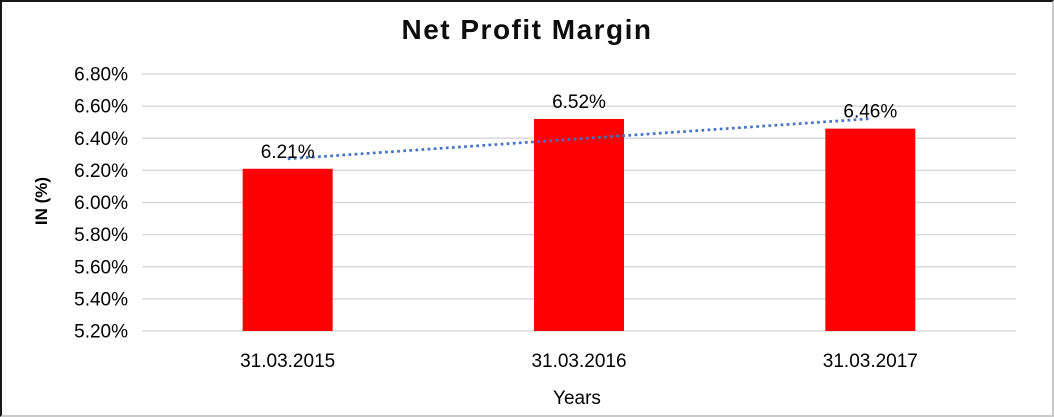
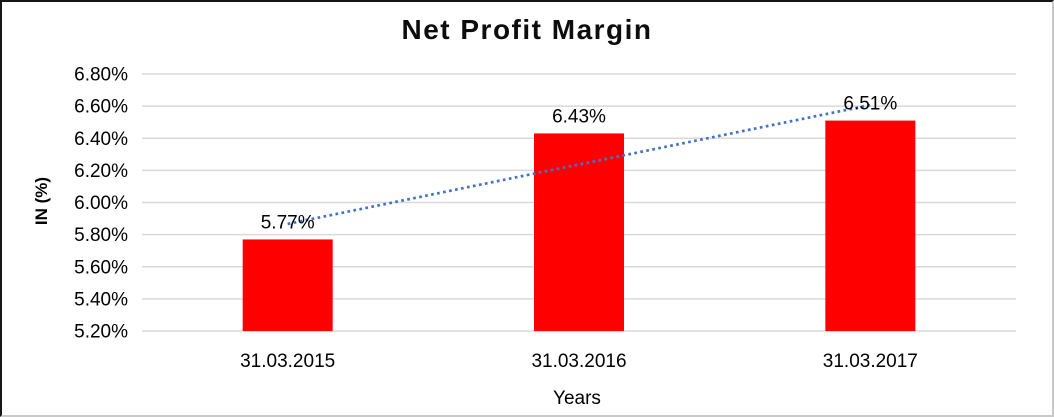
31.03.2015: 6.21% -> 5.77%
31.03.2016: 6.52% -> 6.43%
31.03.2017: 6.46% -> 6.51%
